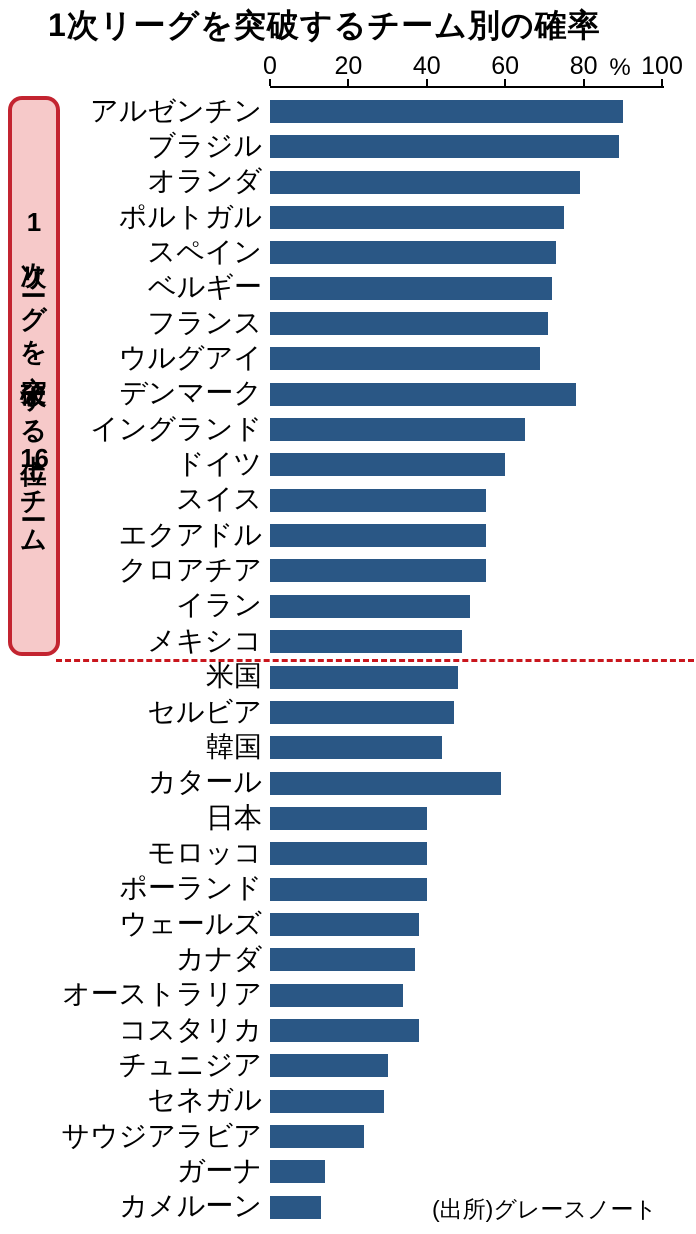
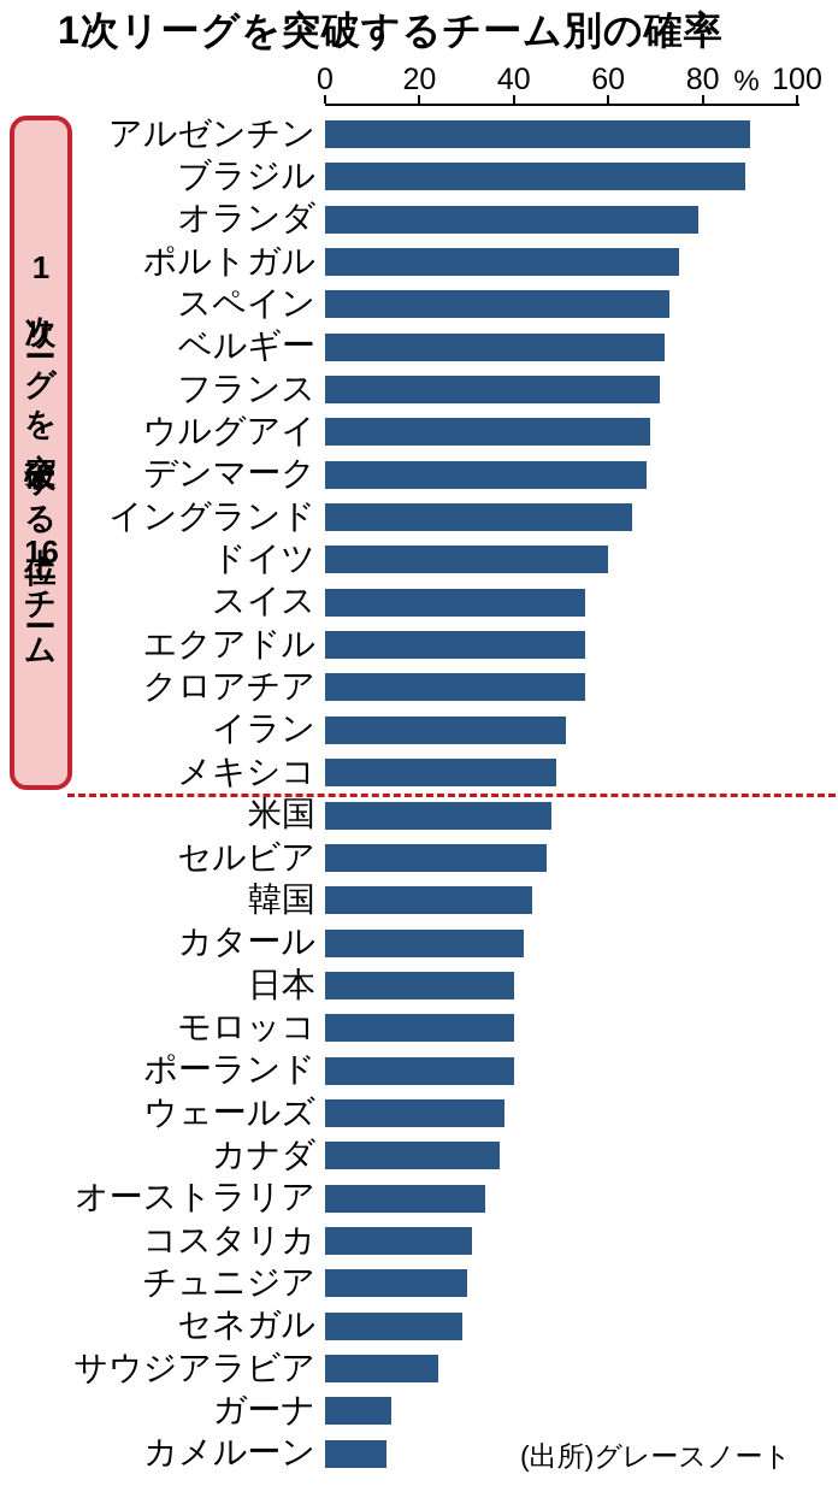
デンマーク: 78 -> 68
カタール: 59 -> 42
コスタリカ: 38 -> 31
